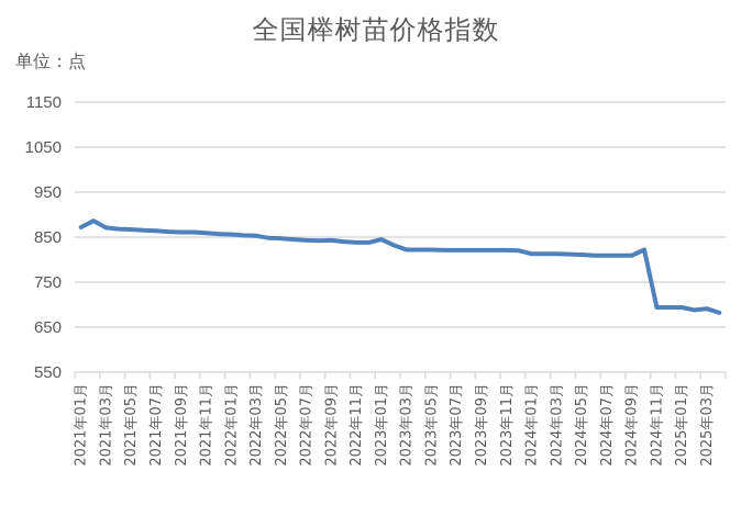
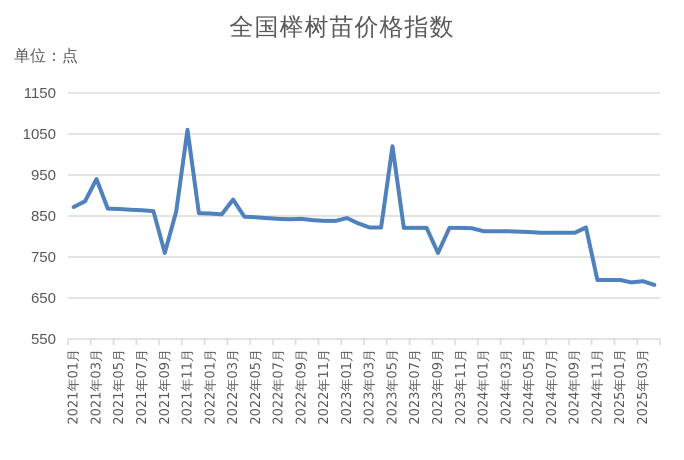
2021年03月: 870 -> 940
2021年09月: 860 -> 760
2021年11月: 860 -> 1060
2022年03月: 850 -> 890
2023年05月: 820 -> 1020
2023年09月: 820 -> 760
